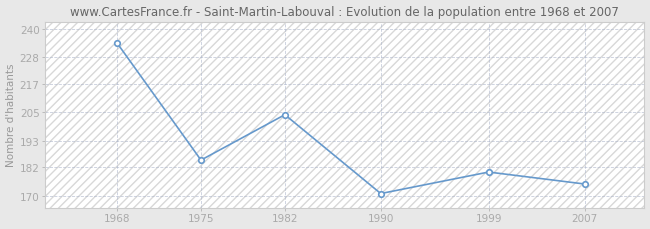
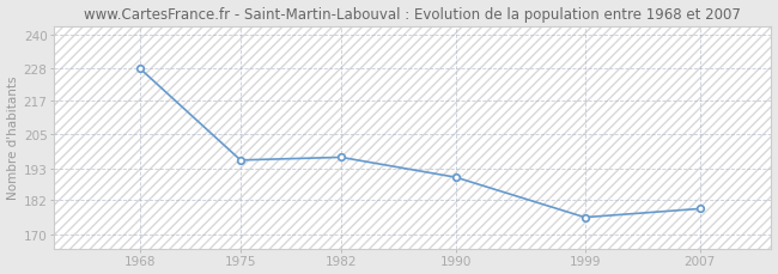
1968: 234 -> 228
1975: 185 -> 196
1982: 204 -> 197
1990: 171 -> 190
1999: 180 -> 176
2007: 175 -> 179
